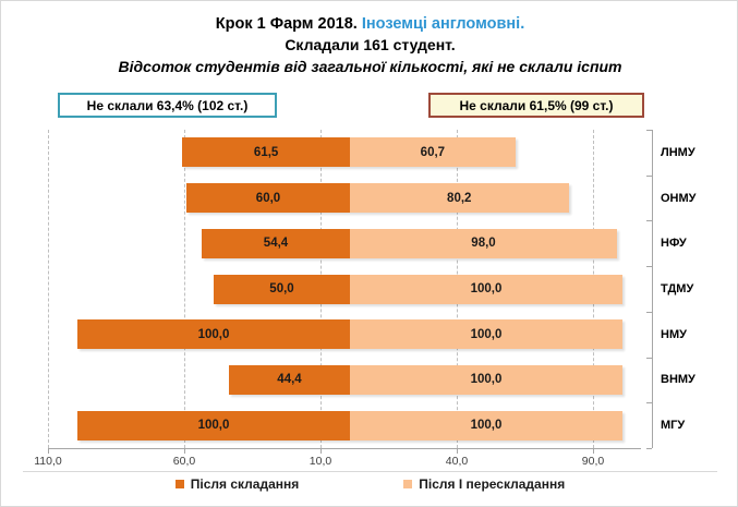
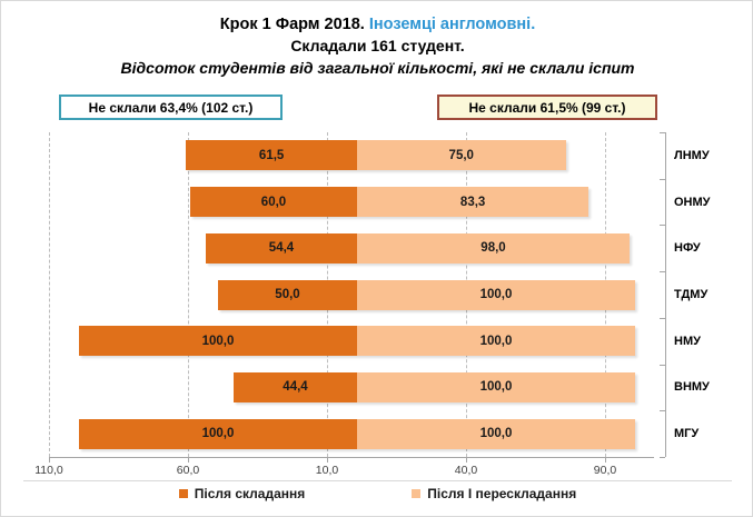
Після І перескладання/ЛНМУ: 60,7 -> 75,0
Після І перескладання/ОНМУ: 80,2 -> 83,3
